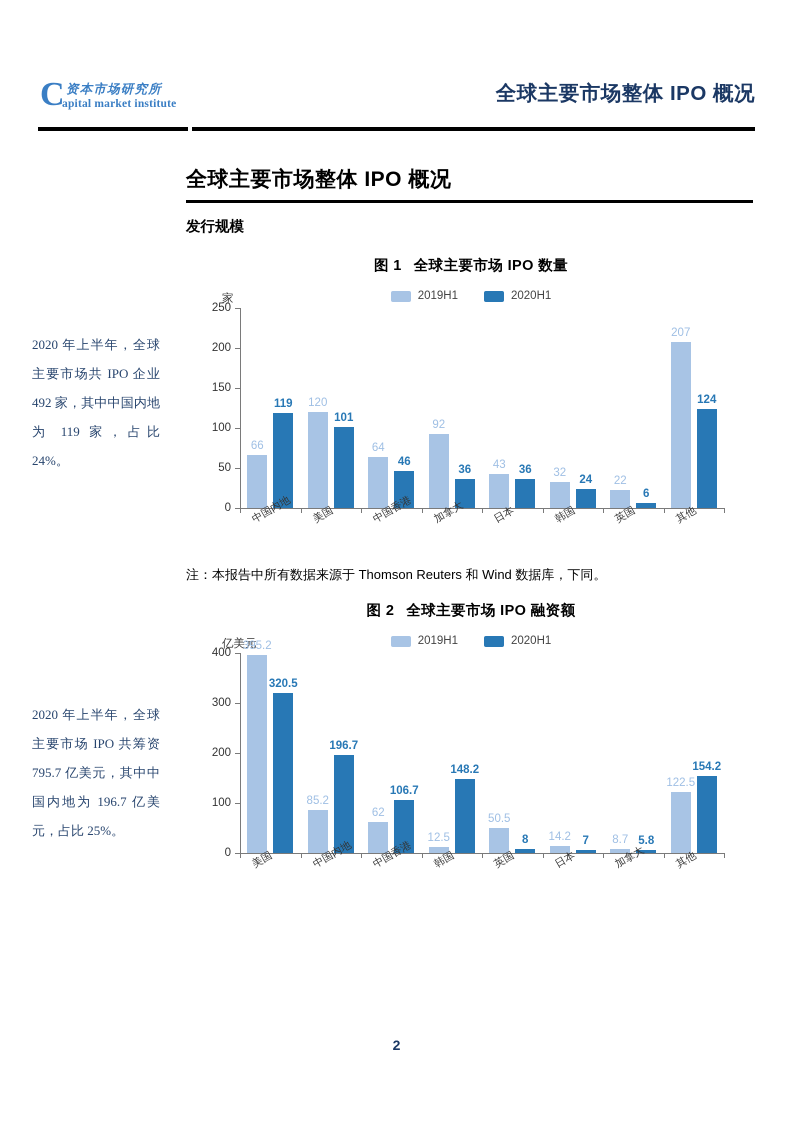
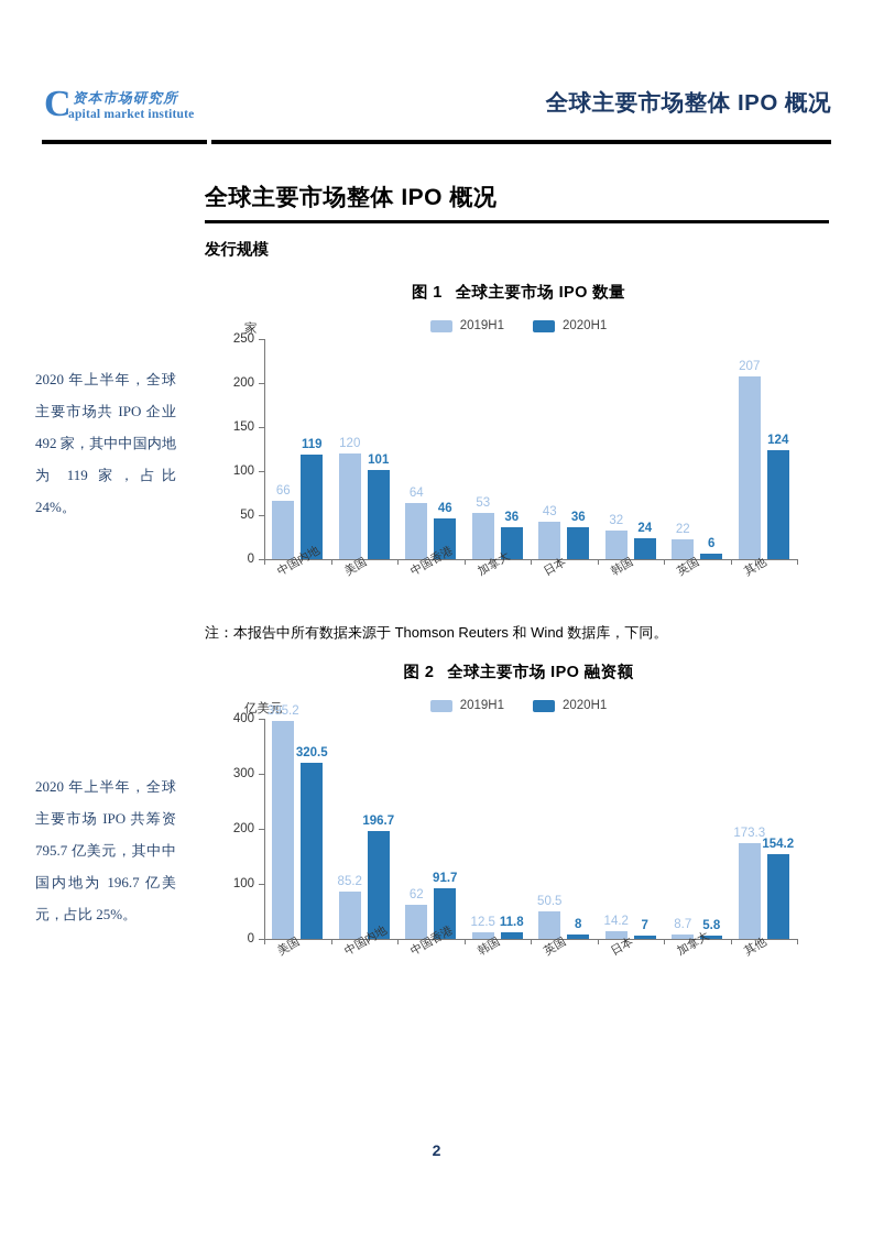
全球主要市场 IPO 数量/2019H1/加拿大: 92 -> 53
全球主要市场 IPO 融资额/2020H1/中国香港: 106.7 -> 91.7
全球主要市场 IPO 融资额/2020H1/韩国: 148.2 -> 11.8
全球主要市场 IPO 融资额/2019H1/其他: 122.5 -> 173.3
